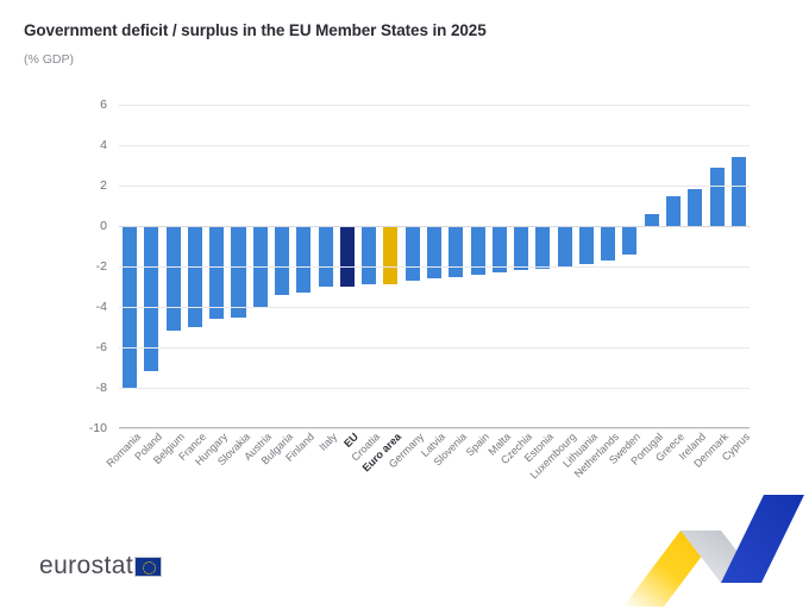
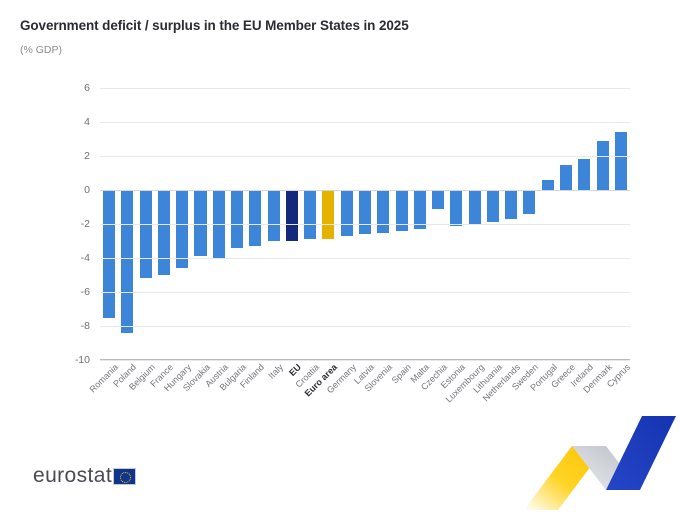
Romania: -8.0 -> -7.5
Poland: -7.2 -> -8.4
Slovakia: -4.5 -> -3.9
Czechia: -2.2 -> -1.1
